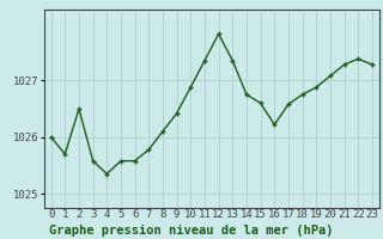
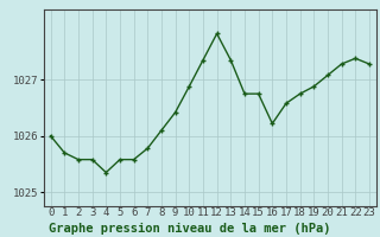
2: 1026.50 -> 1025.58
15: 1026.60 -> 1026.75
